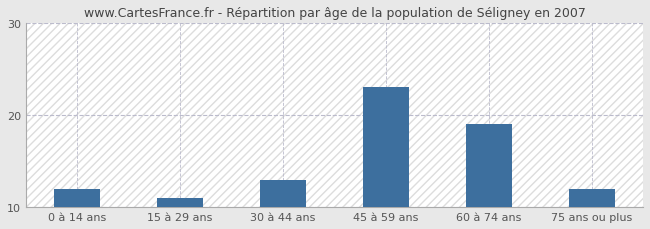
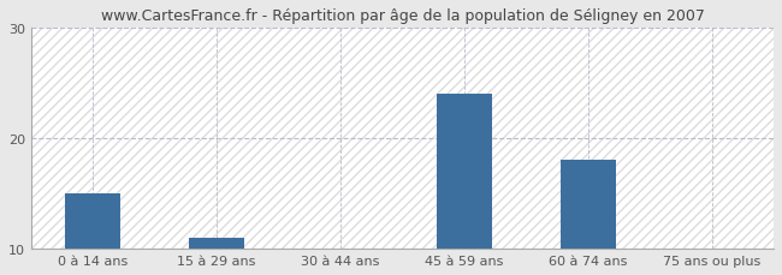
0 à 14 ans: 12 -> 15
30 à 44 ans: 13 -> 10
45 à 59 ans: 23 -> 24
60 à 74 ans: 19 -> 18
75 ans ou plus: 12 -> 10
